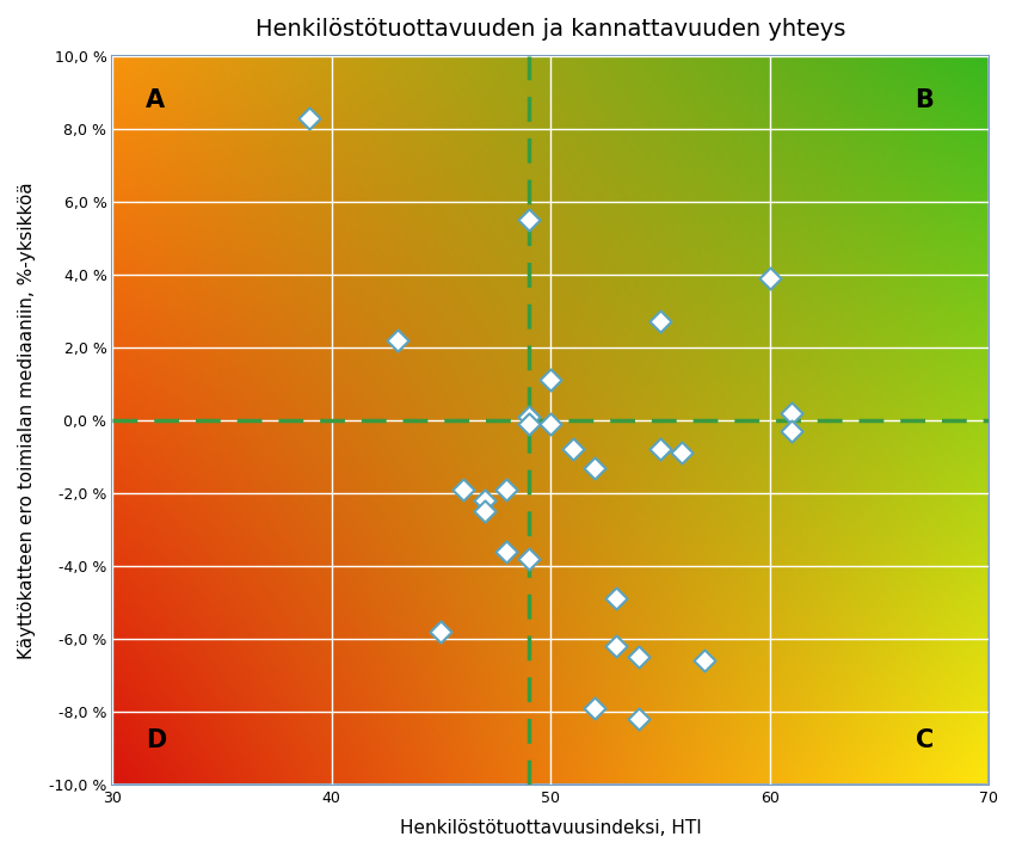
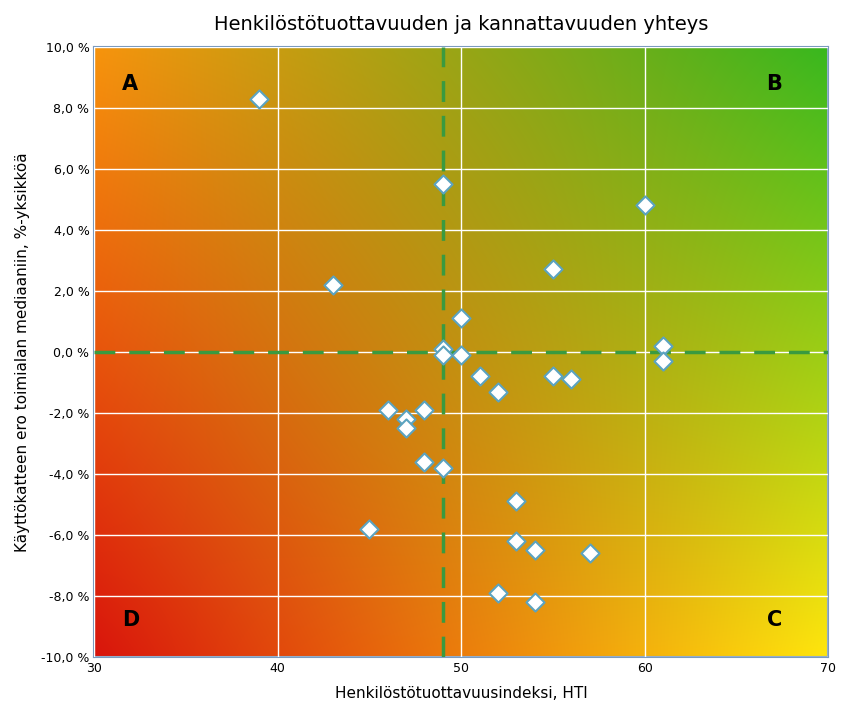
60: 3,9 % -> 4,8 %
